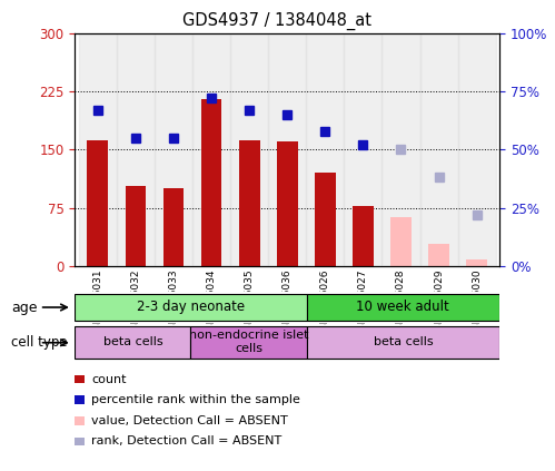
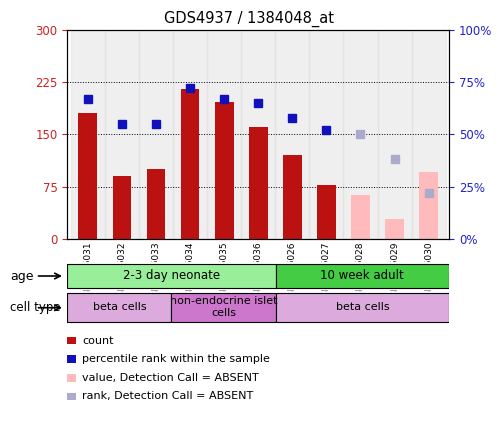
GSM1146031: 162 -> 180
GSM1146032: 103 -> 90
GSM1146035: 162 -> 196
GSM1146030: 8 -> 96
